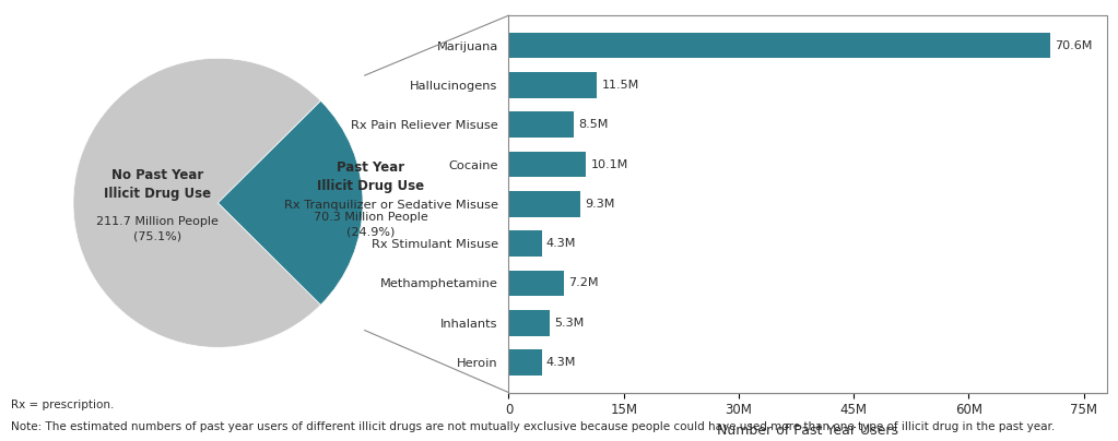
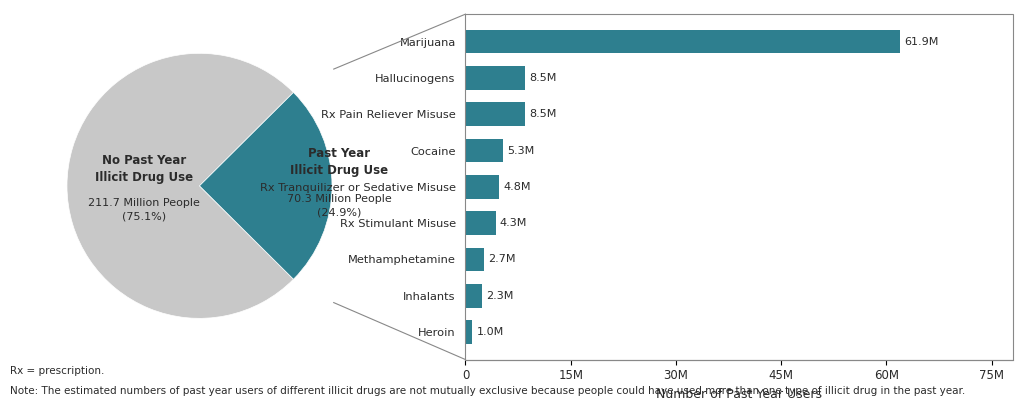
Marijuana: 70.6M -> 61.9M
Hallucinogens: 11.5M -> 8.5M
Cocaine: 10.1M -> 5.3M
Rx Tranquilizer or Sedative Misuse: 9.3M -> 4.8M
Methamphetamine: 7.2M -> 2.7M
Inhalants: 5.3M -> 2.3M
Heroin: 4.3M -> 1.0M
